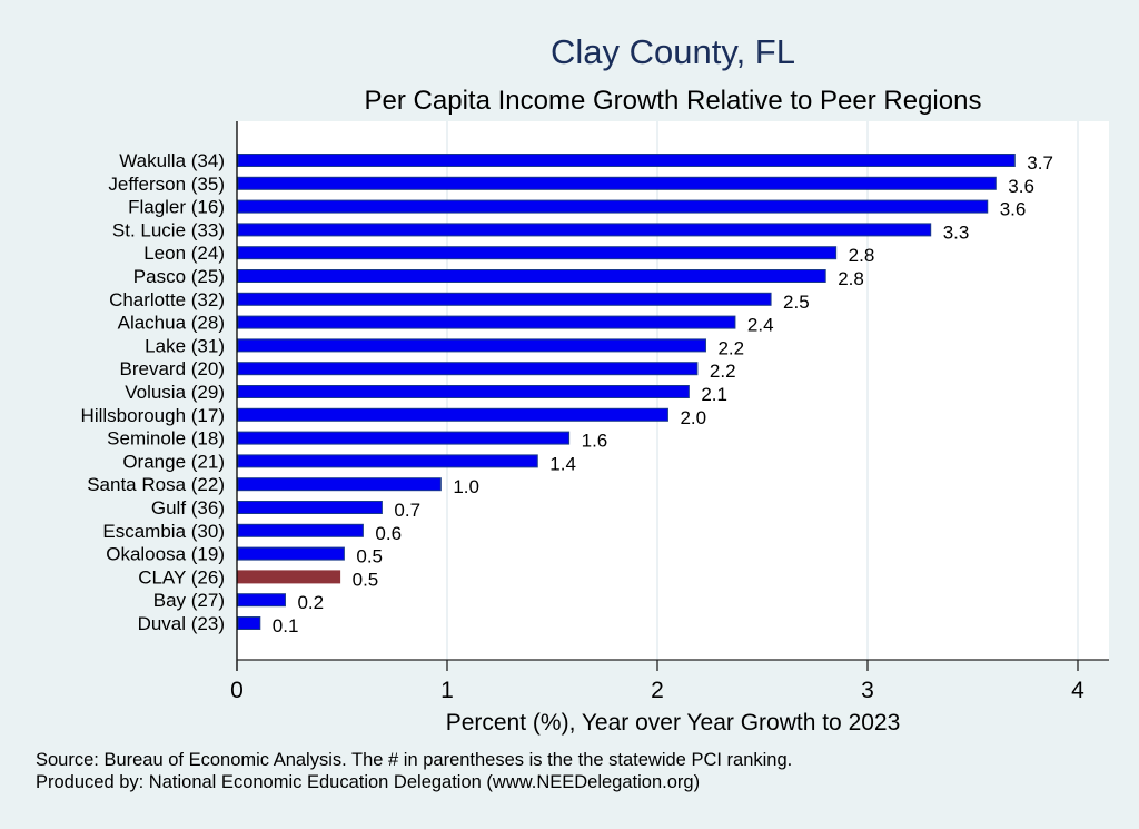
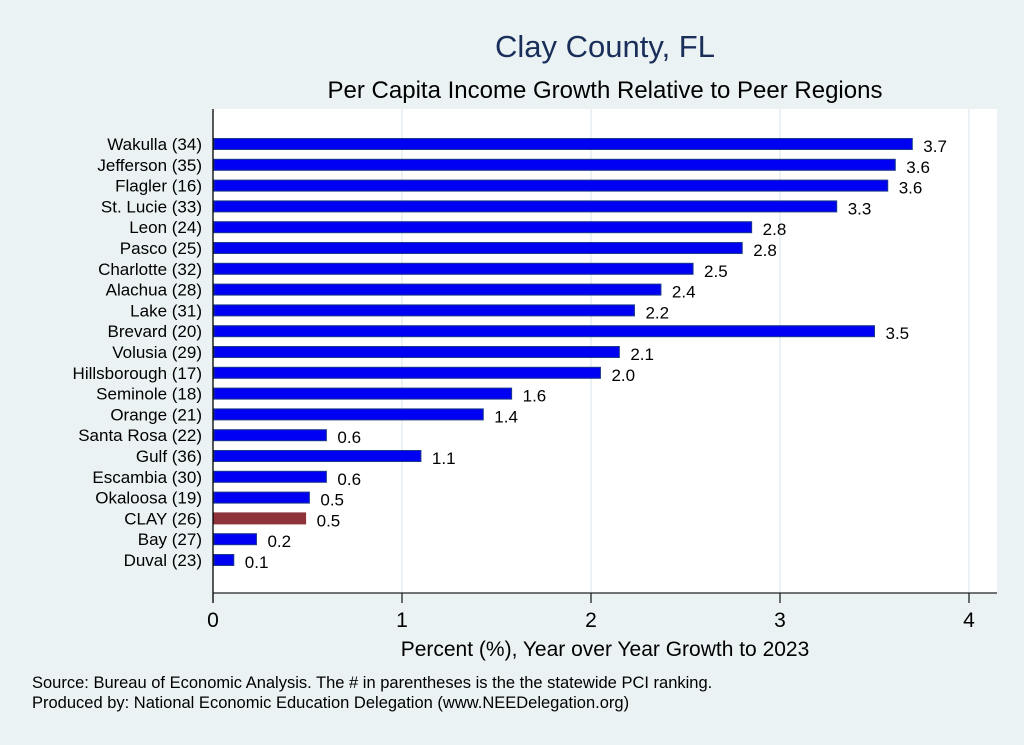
Brevard (20): 2.2 -> 3.5
Santa Rosa (22): 1.0 -> 0.6
Gulf (36): 0.7 -> 1.1
